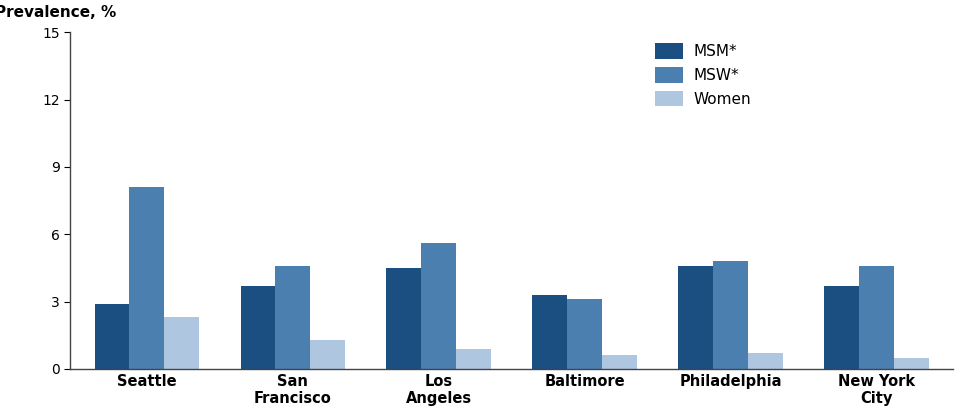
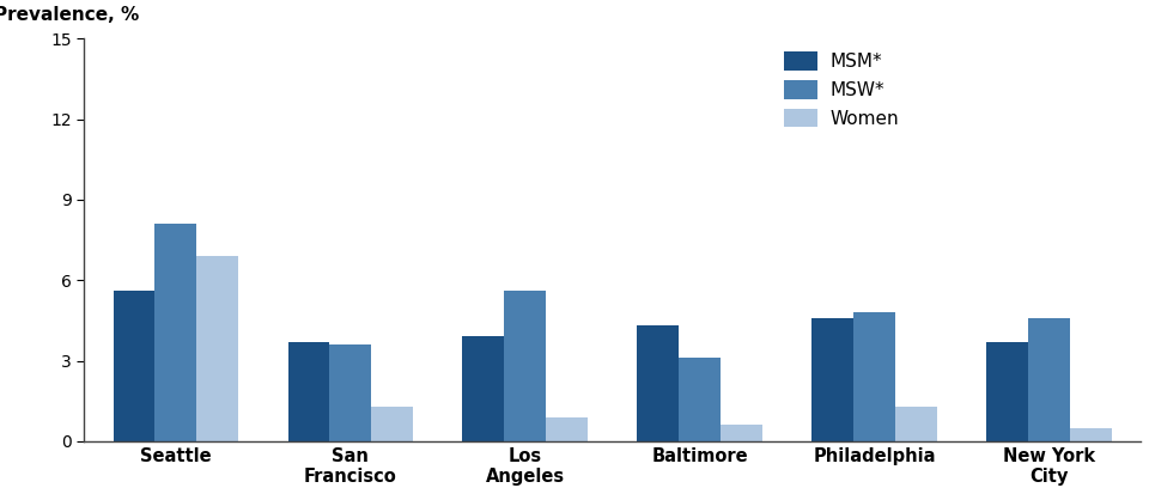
MSM*/Seattle: 2.9 -> 5.6
Women/Seattle: 2.3 -> 6.9
MSW*/San Francisco: 4.6 -> 3.6
MSM*/Los Angeles: 4.5 -> 3.9
MSM*/Baltimore: 3.3 -> 4.3
Women/Philadelphia: 0.7 -> 1.3
